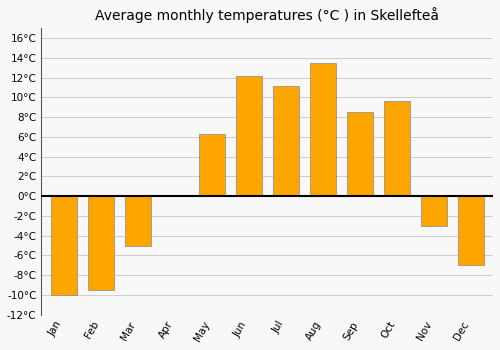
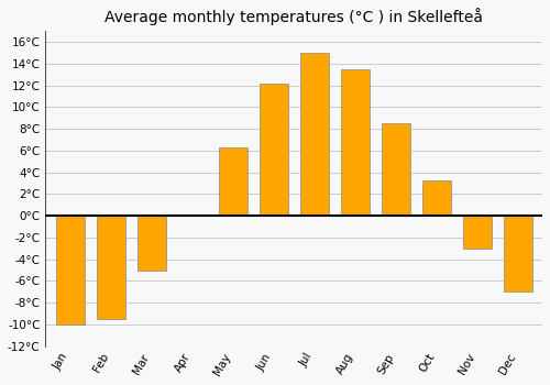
Jul: 11.2°C -> 15.0°C
Oct: 9.6°C -> 3.3°C
